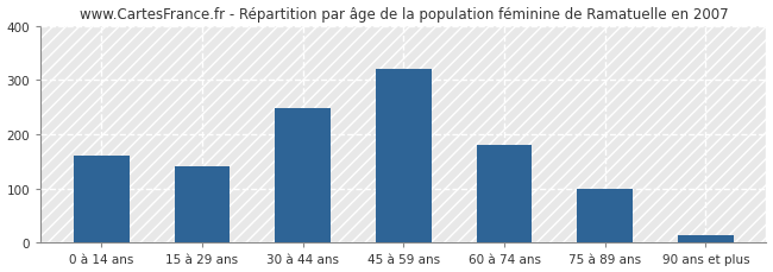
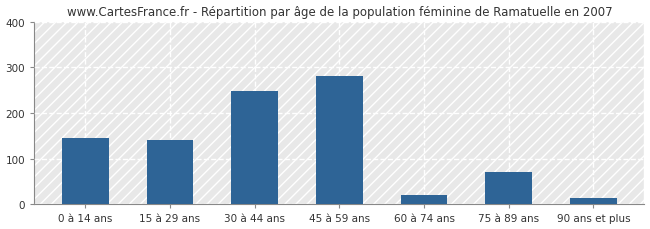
0 à 14 ans: 160 -> 145
45 à 59 ans: 320 -> 280
60 à 74 ans: 180 -> 20
75 à 89 ans: 100 -> 70
